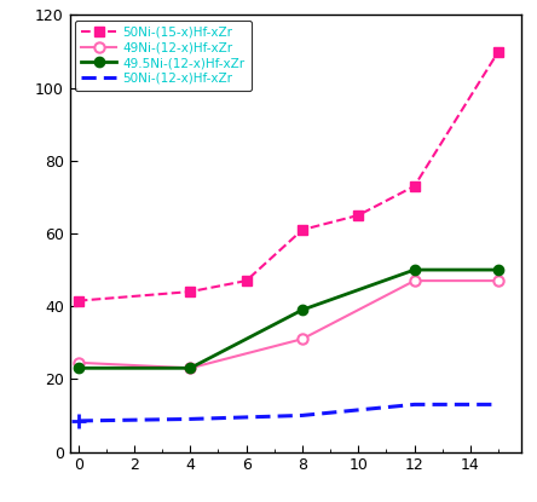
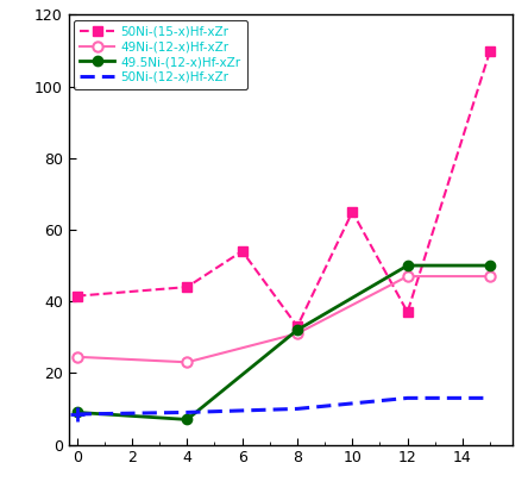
49.5Ni-(12-x)Hf-xZr/0: 23 -> 9
49.5Ni-(12-x)Hf-xZr/4: 23 -> 7
50Ni-(15-x)Hf-xZr/6: 47.0 -> 54.0
50Ni-(15-x)Hf-xZr/8: 61.0 -> 33.0
49.5Ni-(12-x)Hf-xZr/8: 39 -> 32
50Ni-(15-x)Hf-xZr/12: 73.0 -> 37.0
